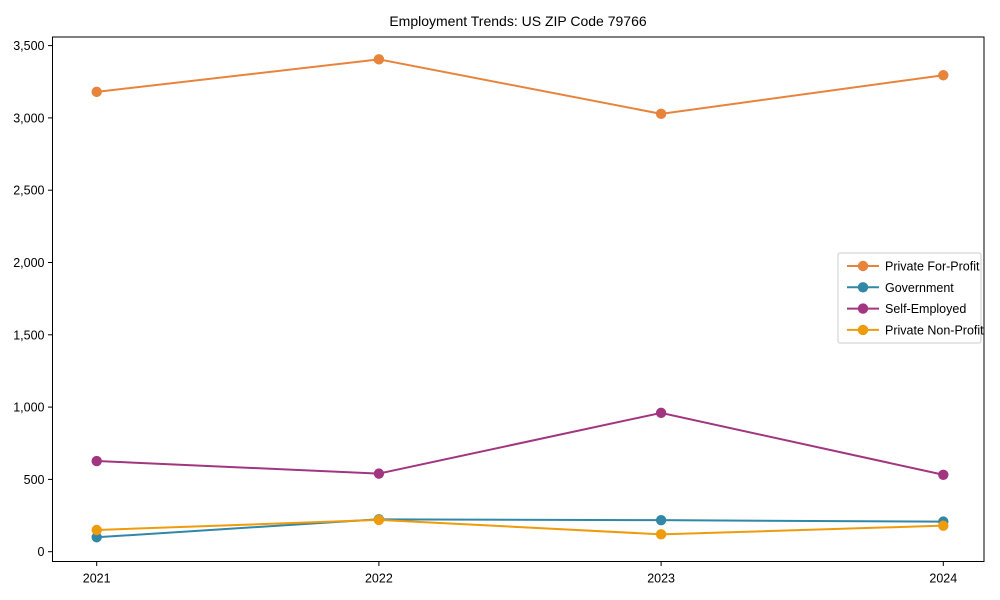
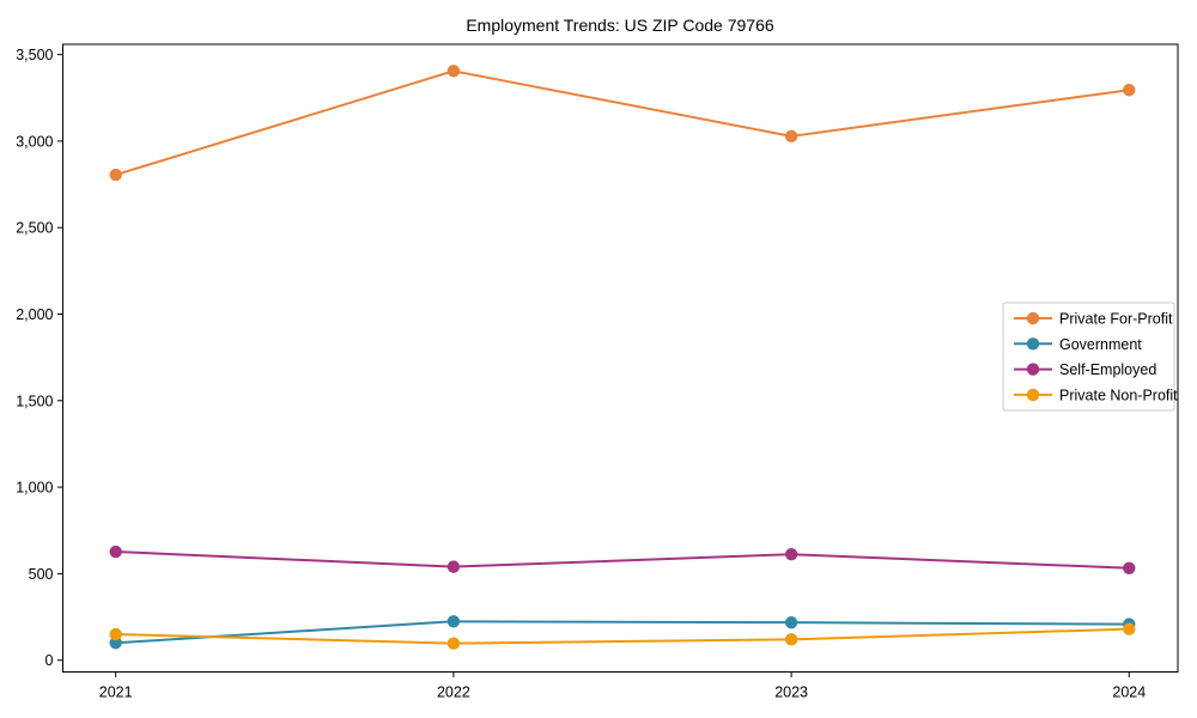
Private For-Profit/2021: 3180 -> 2800
Private Non-Profit/2022: 220 -> 100
Self-Employed/2023: 960 -> 610
